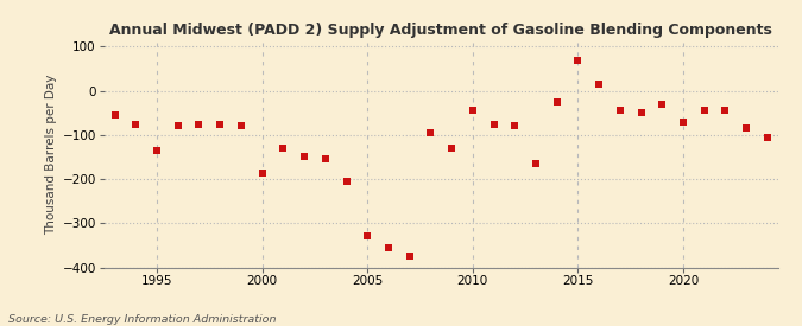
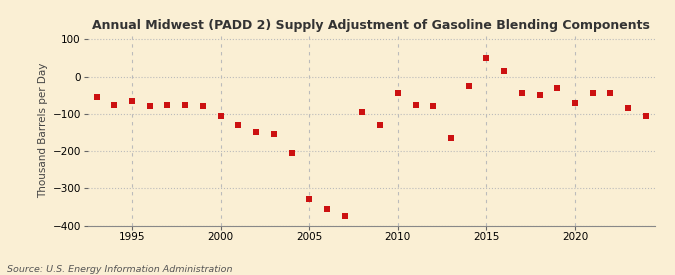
1995: -135 -> -65
2000: -185 -> -105
2015: 70 -> 50
